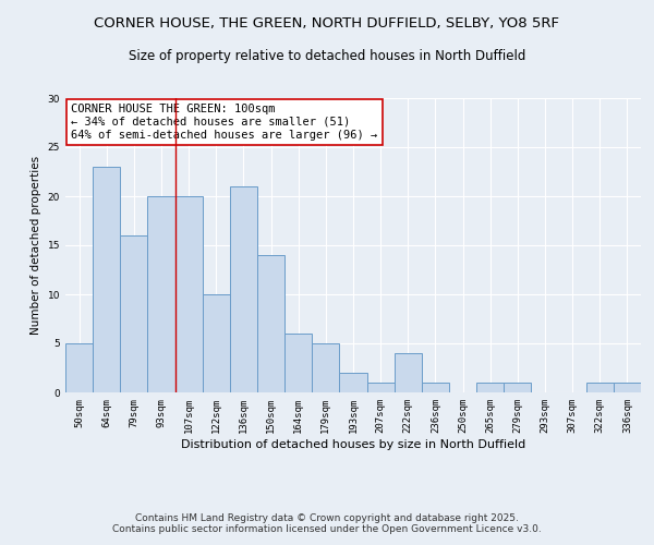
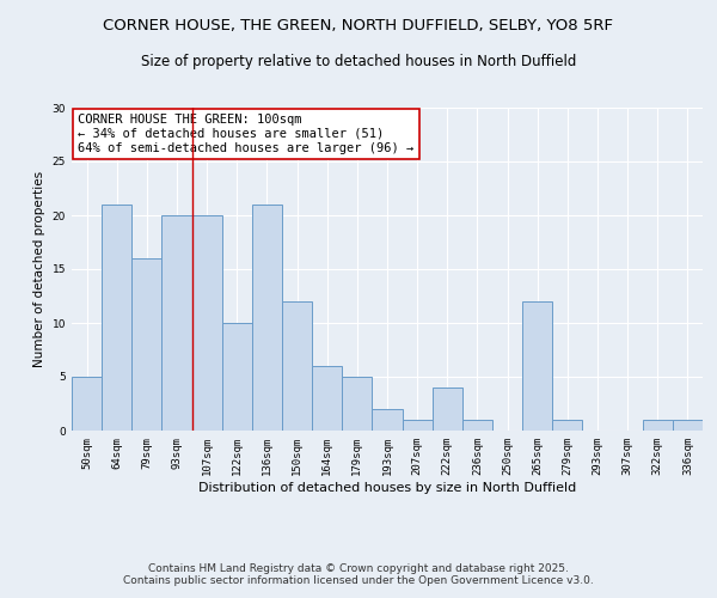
64sqm: 23 -> 21
150sqm: 14 -> 12
265sqm: 1 -> 12
